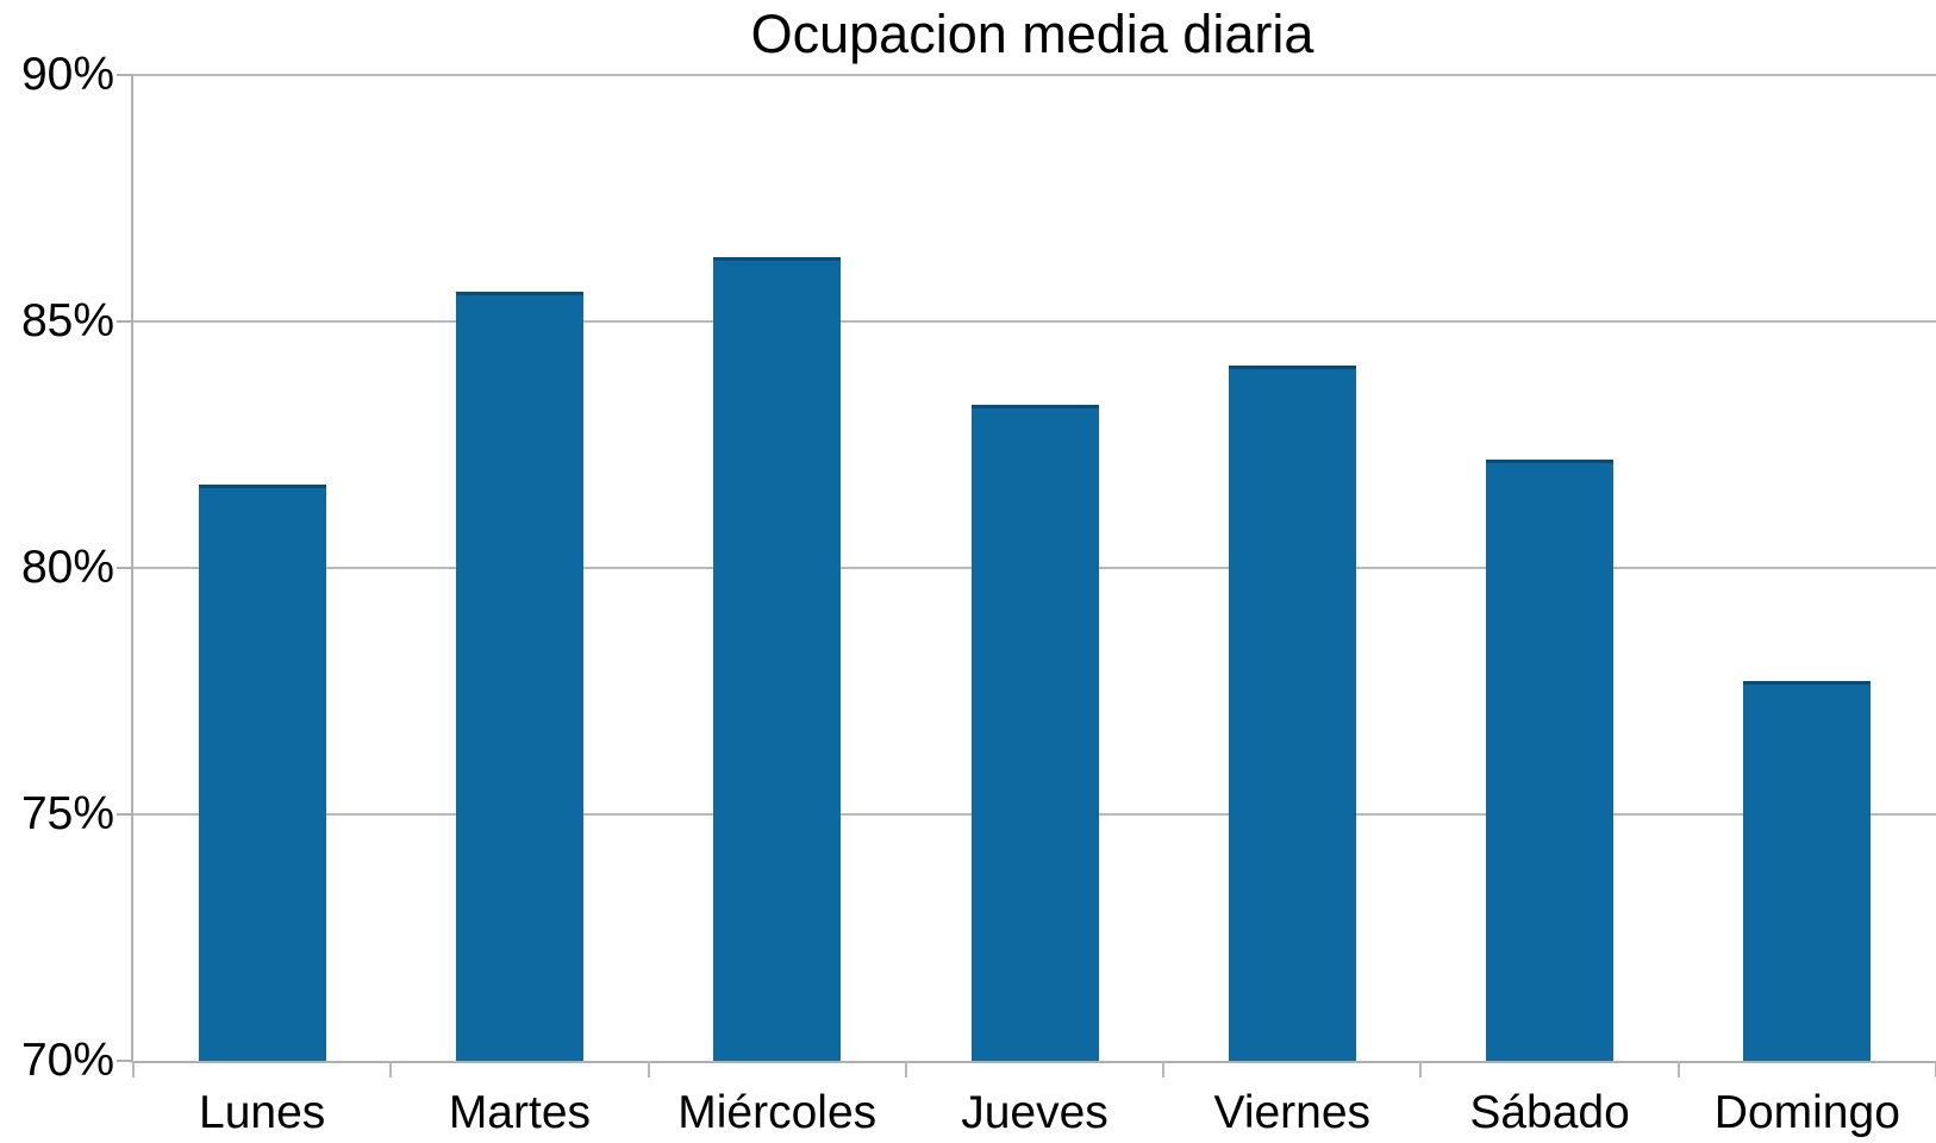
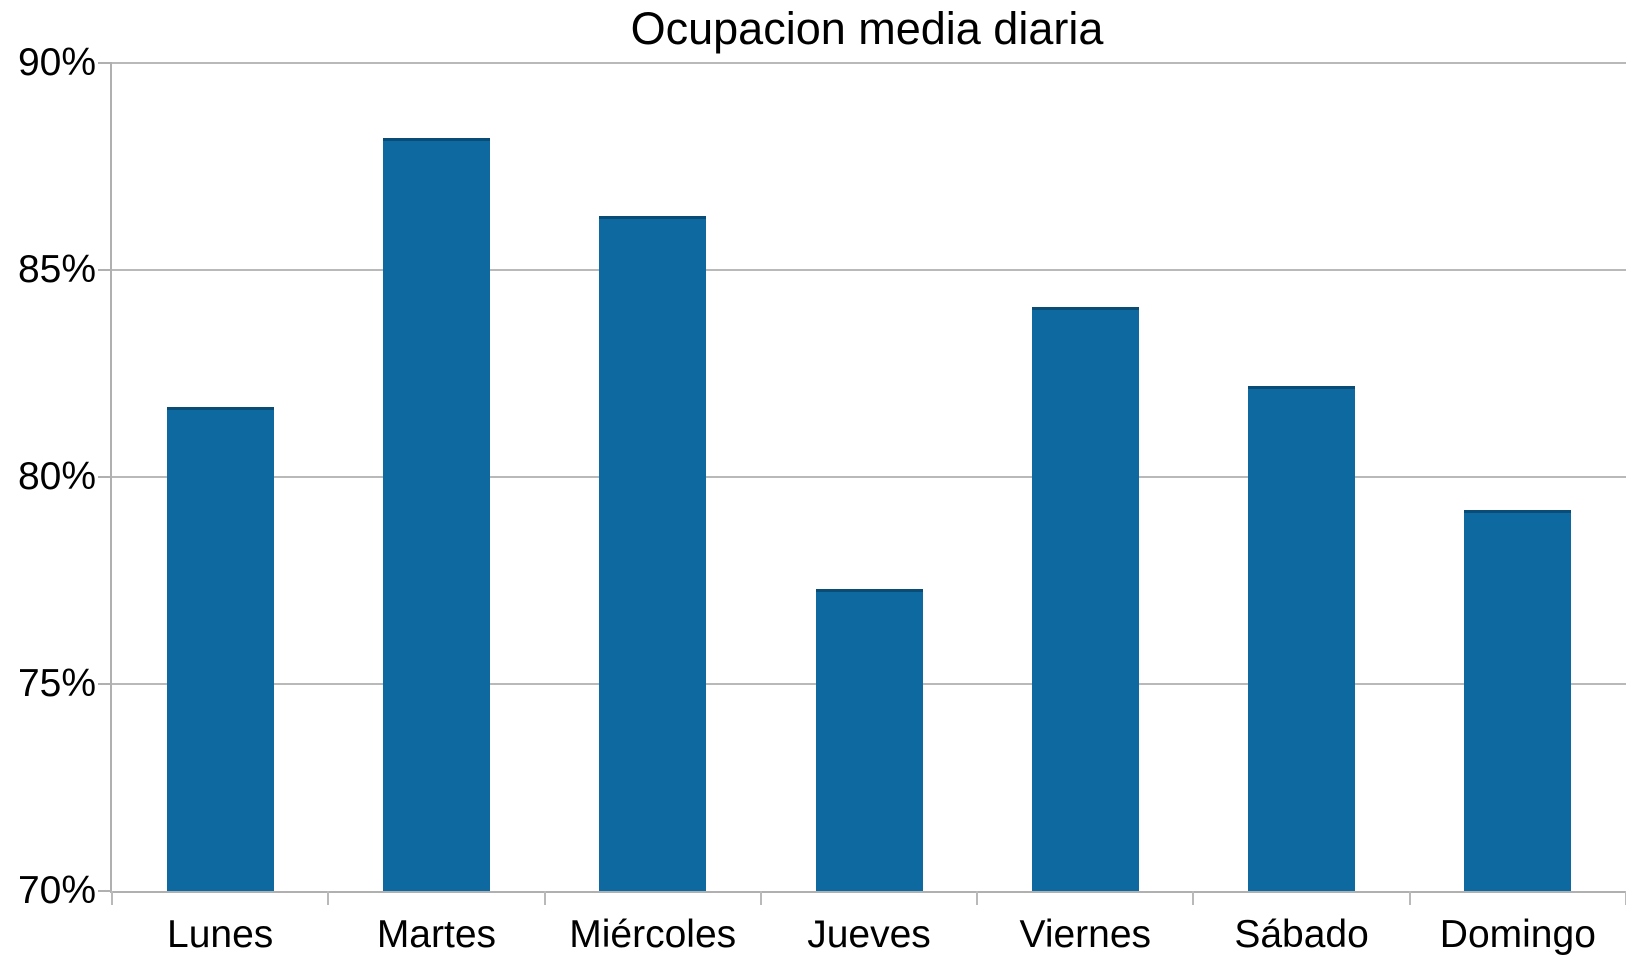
Martes: 85.6% -> 88.2%
Jueves: 83.3% -> 77.3%
Domingo: 77.7% -> 79.2%
